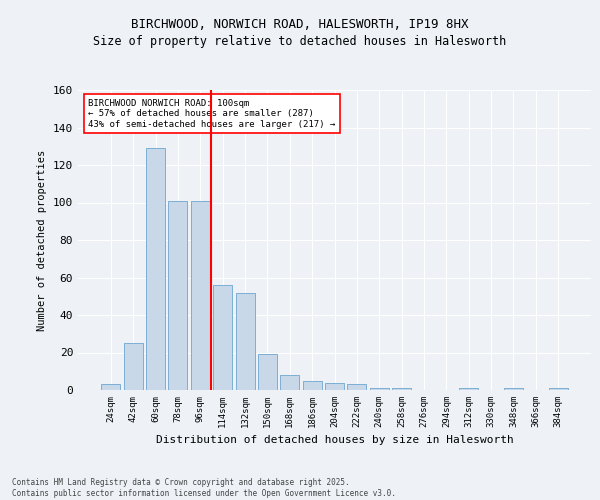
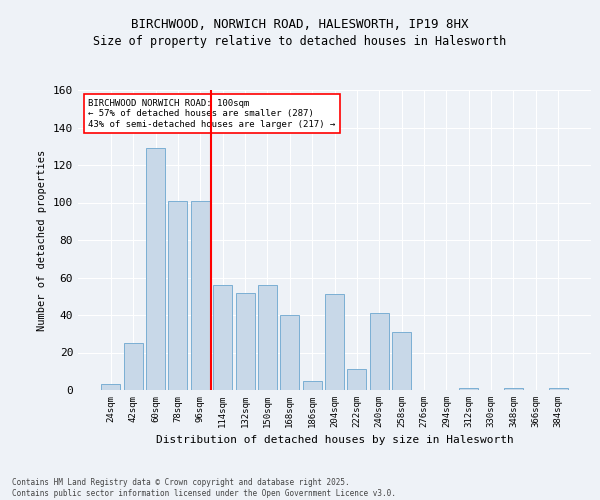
150sqm: 19 -> 56
168sqm: 8 -> 40
204sqm: 4 -> 51
222sqm: 3 -> 11
240sqm: 1 -> 41
258sqm: 1 -> 31
